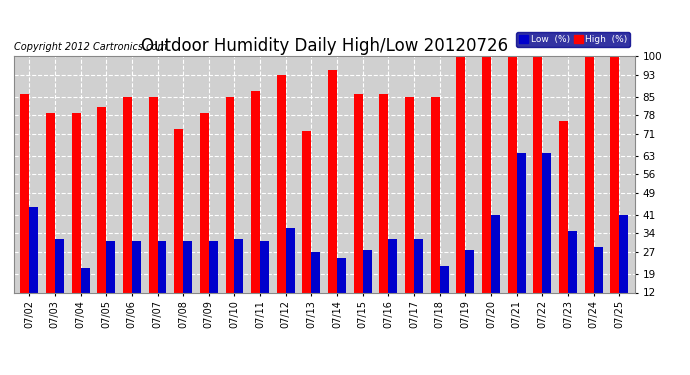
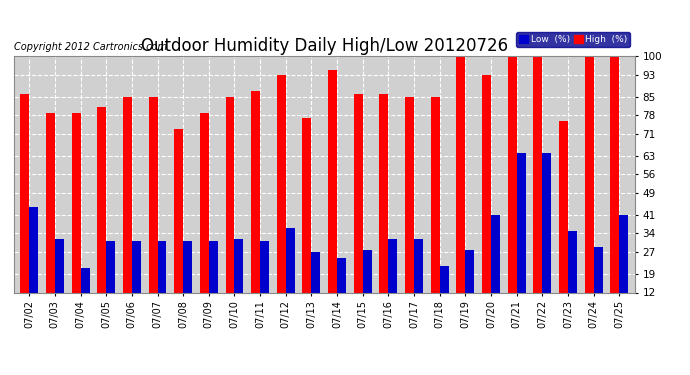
High (%)/07/13: 72 -> 77
High (%)/07/20: 100 -> 93
